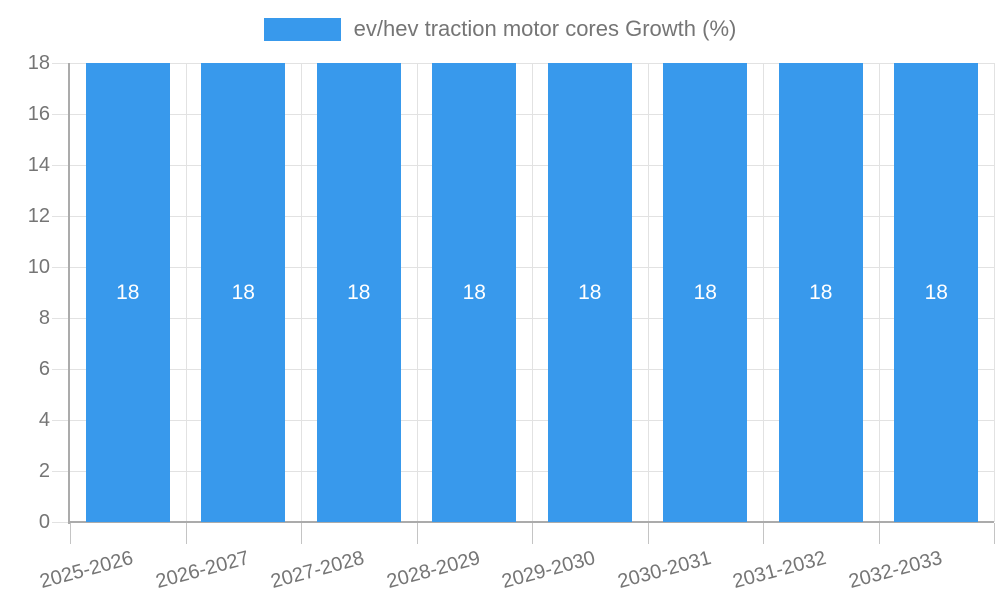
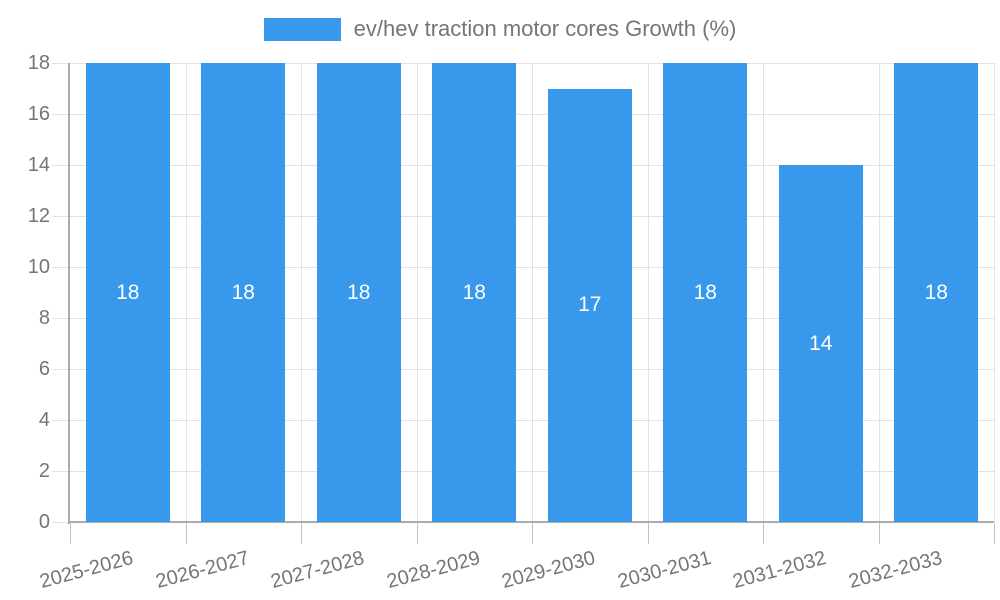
2029-2030: 18 -> 17
2031-2032: 18 -> 14
